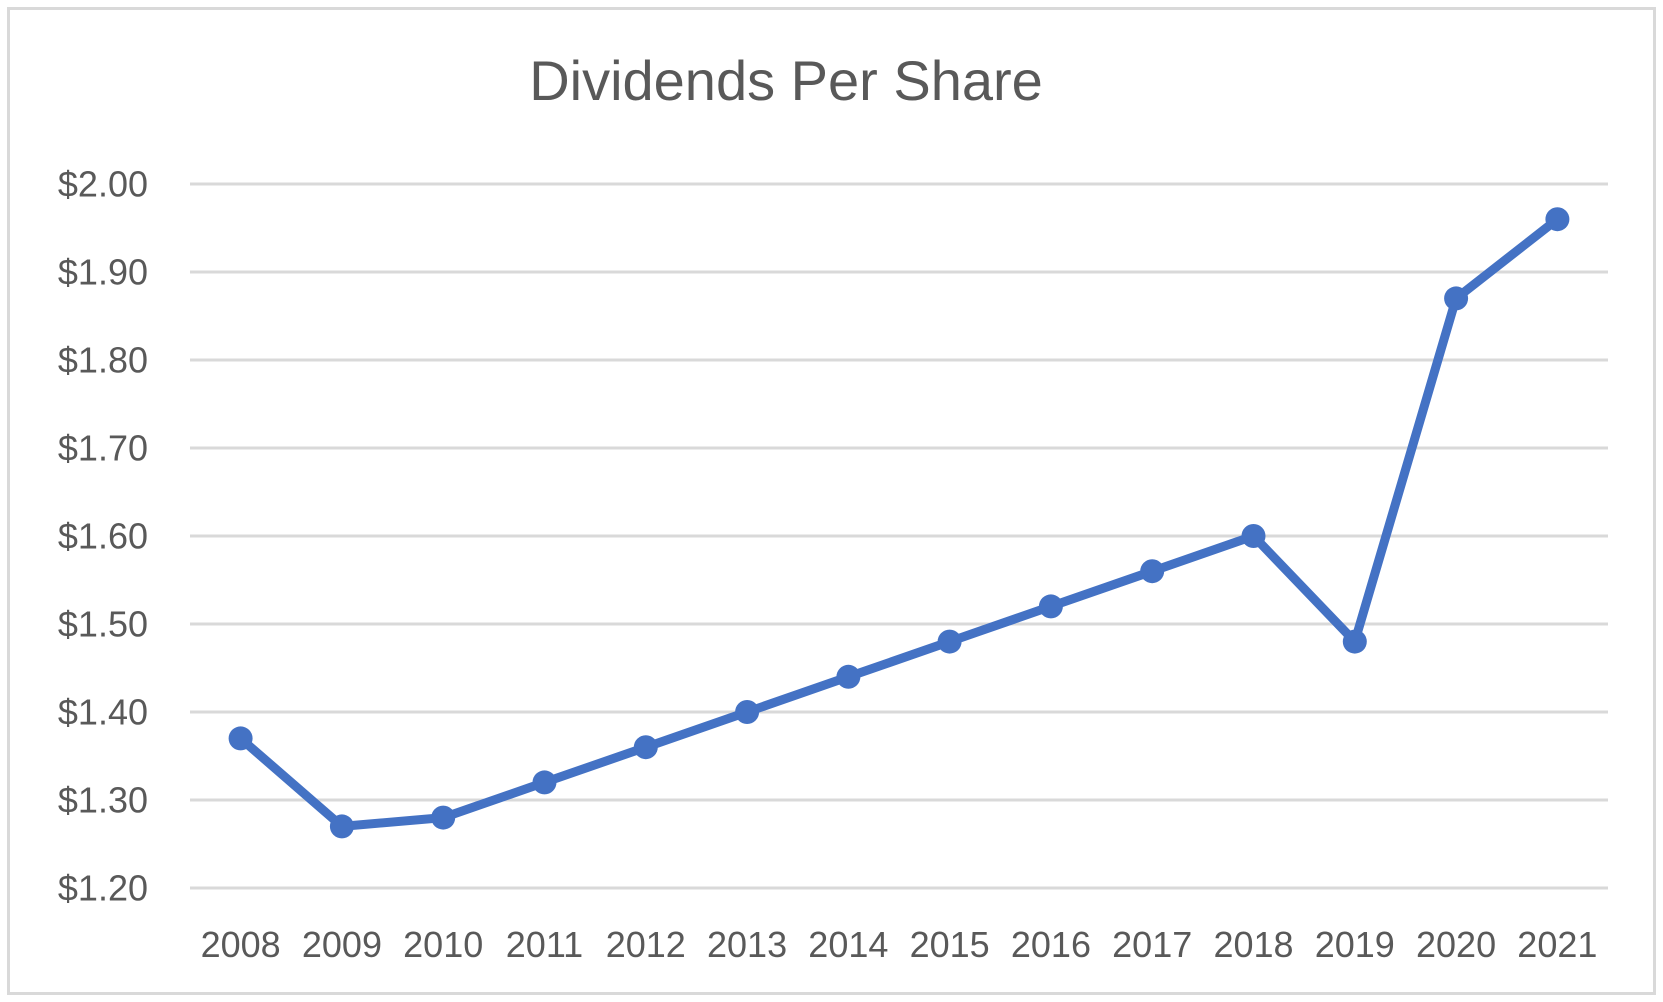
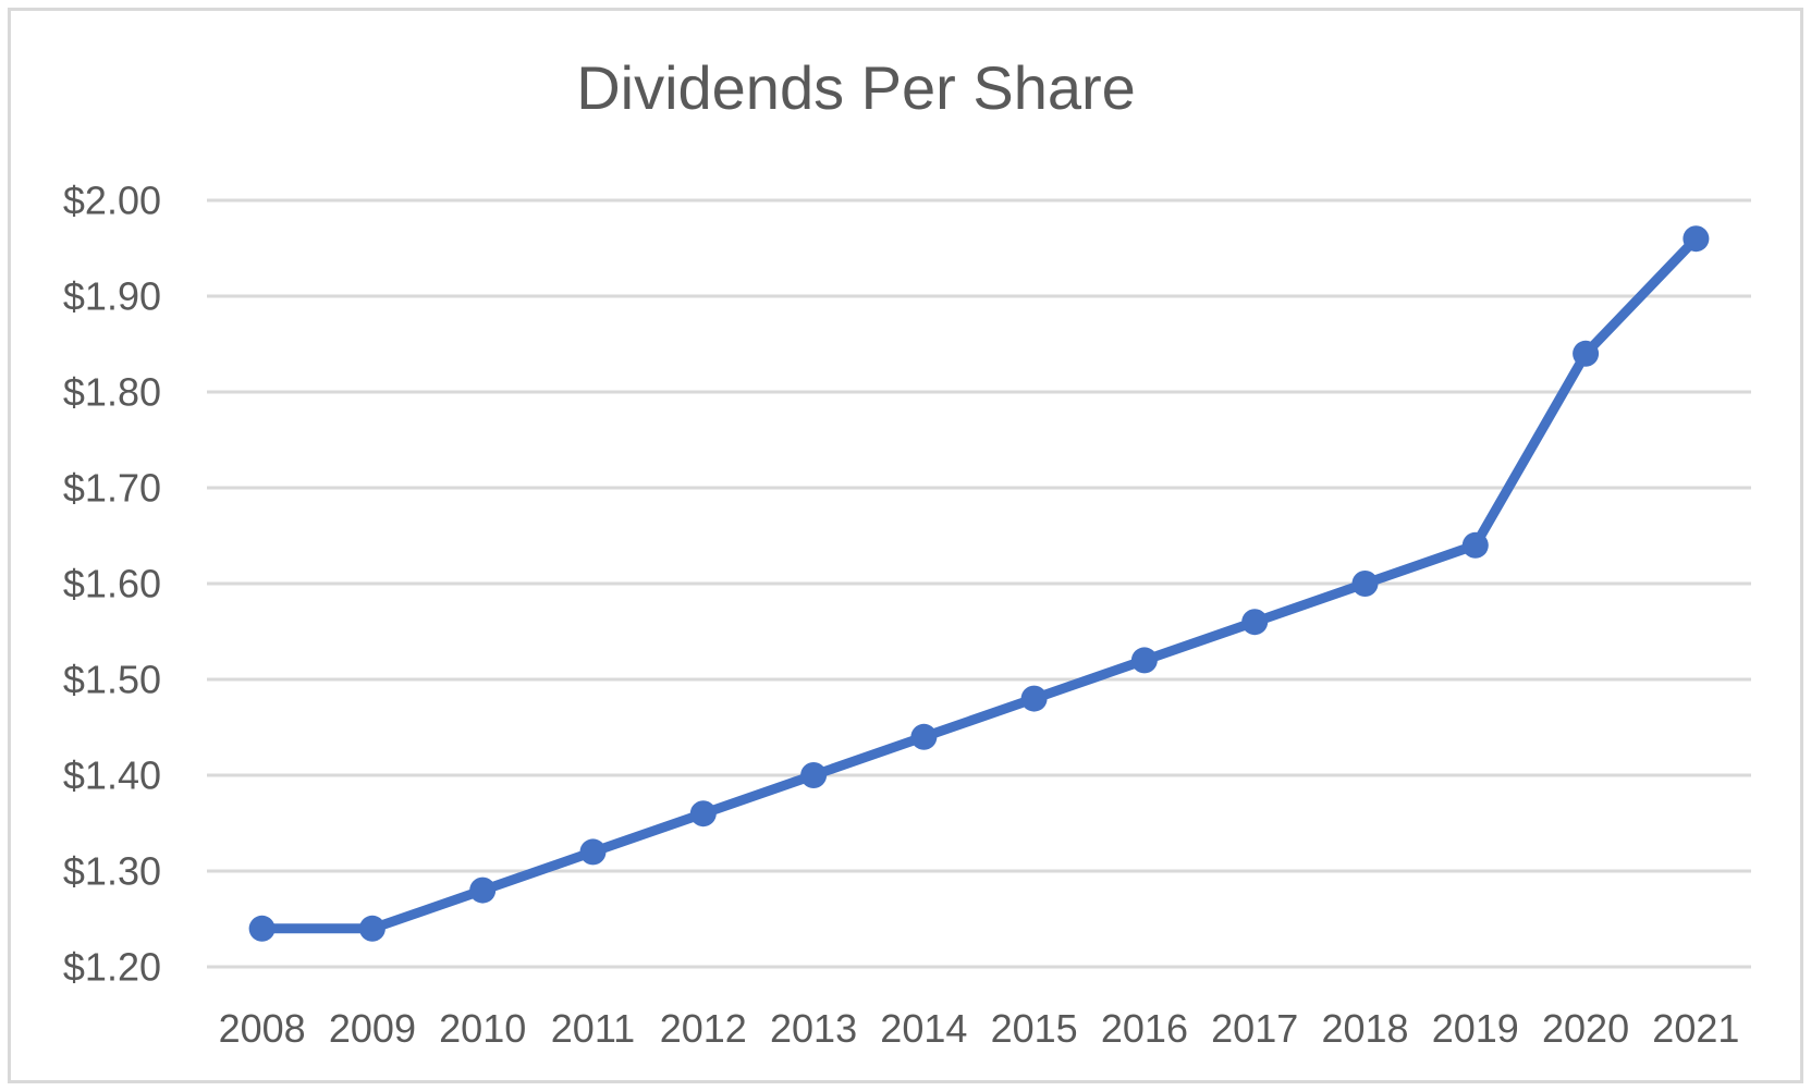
2008: $1.37 -> $1.24
2009: $1.27 -> $1.24
2019: $1.48 -> $1.64
2020: $1.87 -> $1.84
